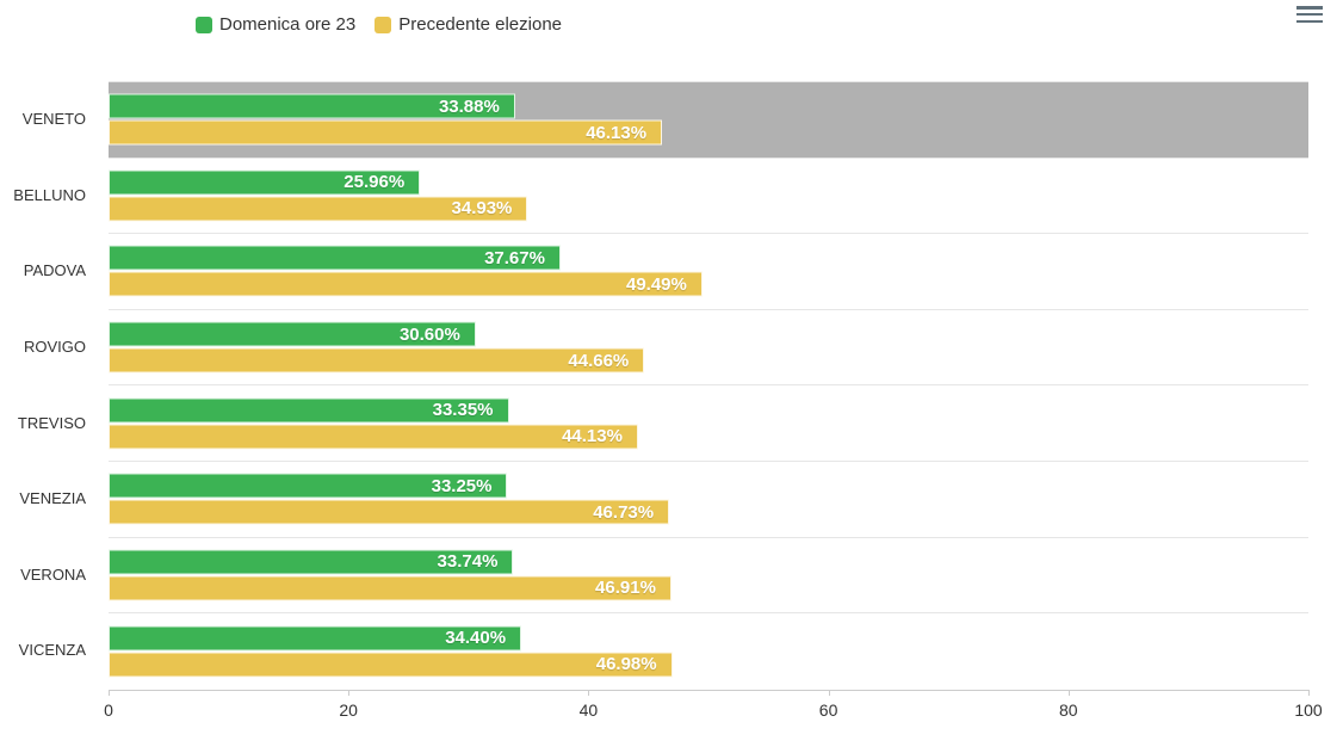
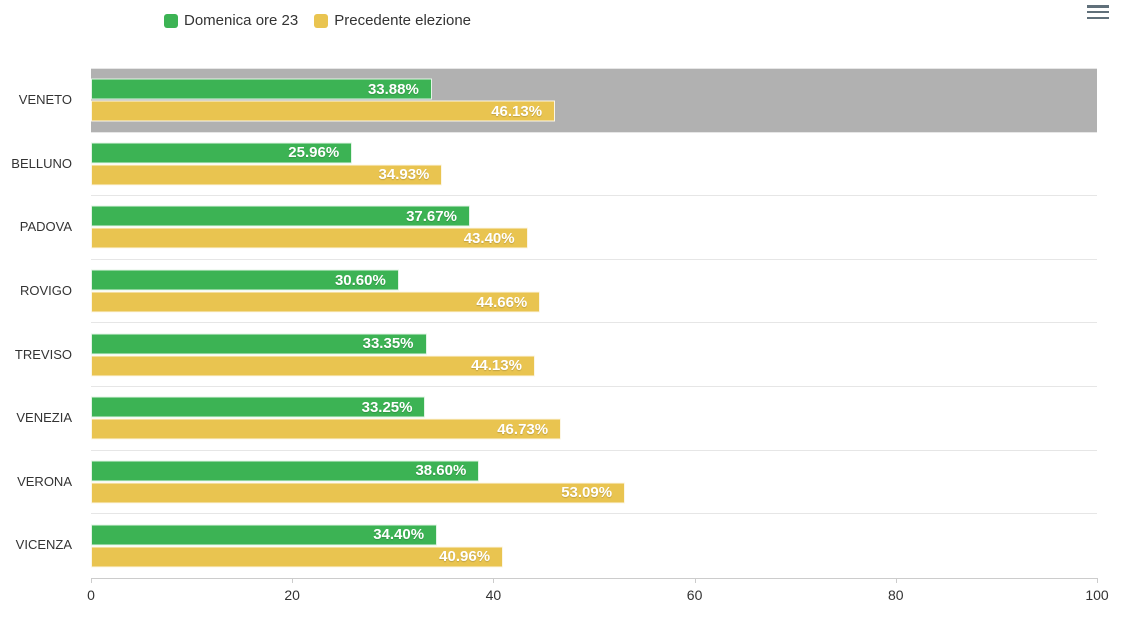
Precedente elezione/PADOVA: 49.49% -> 43.40%
Domenica ore 23/VERONA: 33.74% -> 38.60%
Precedente elezione/VERONA: 46.91% -> 53.09%
Precedente elezione/VICENZA: 46.98% -> 40.96%
